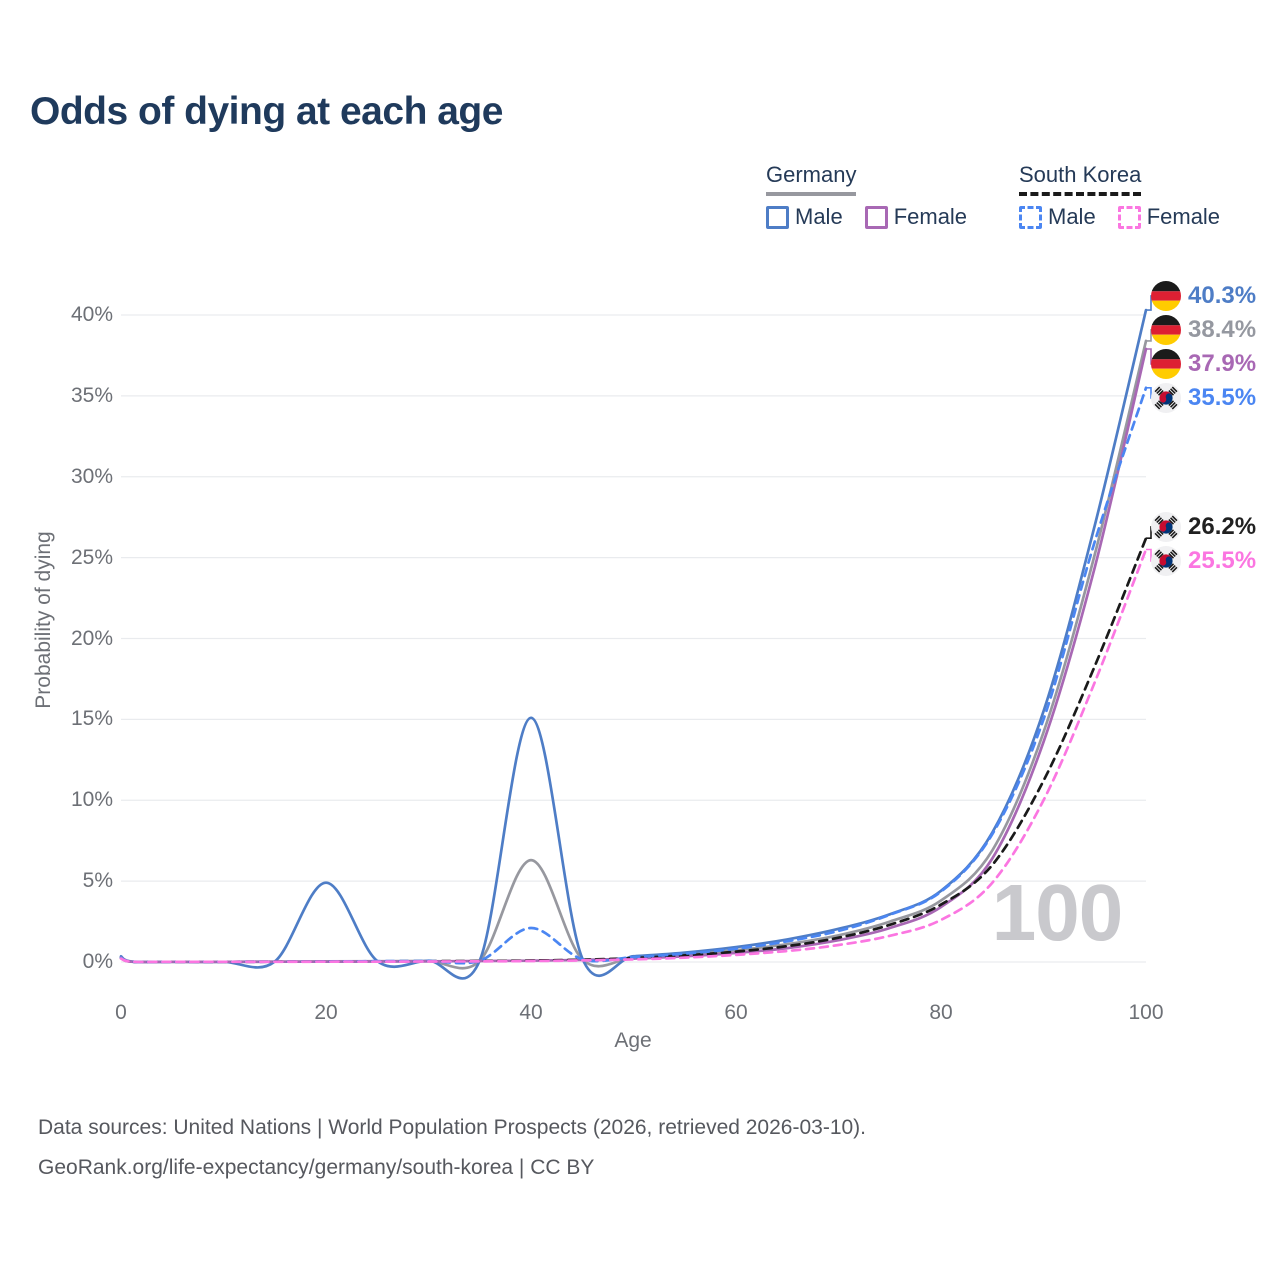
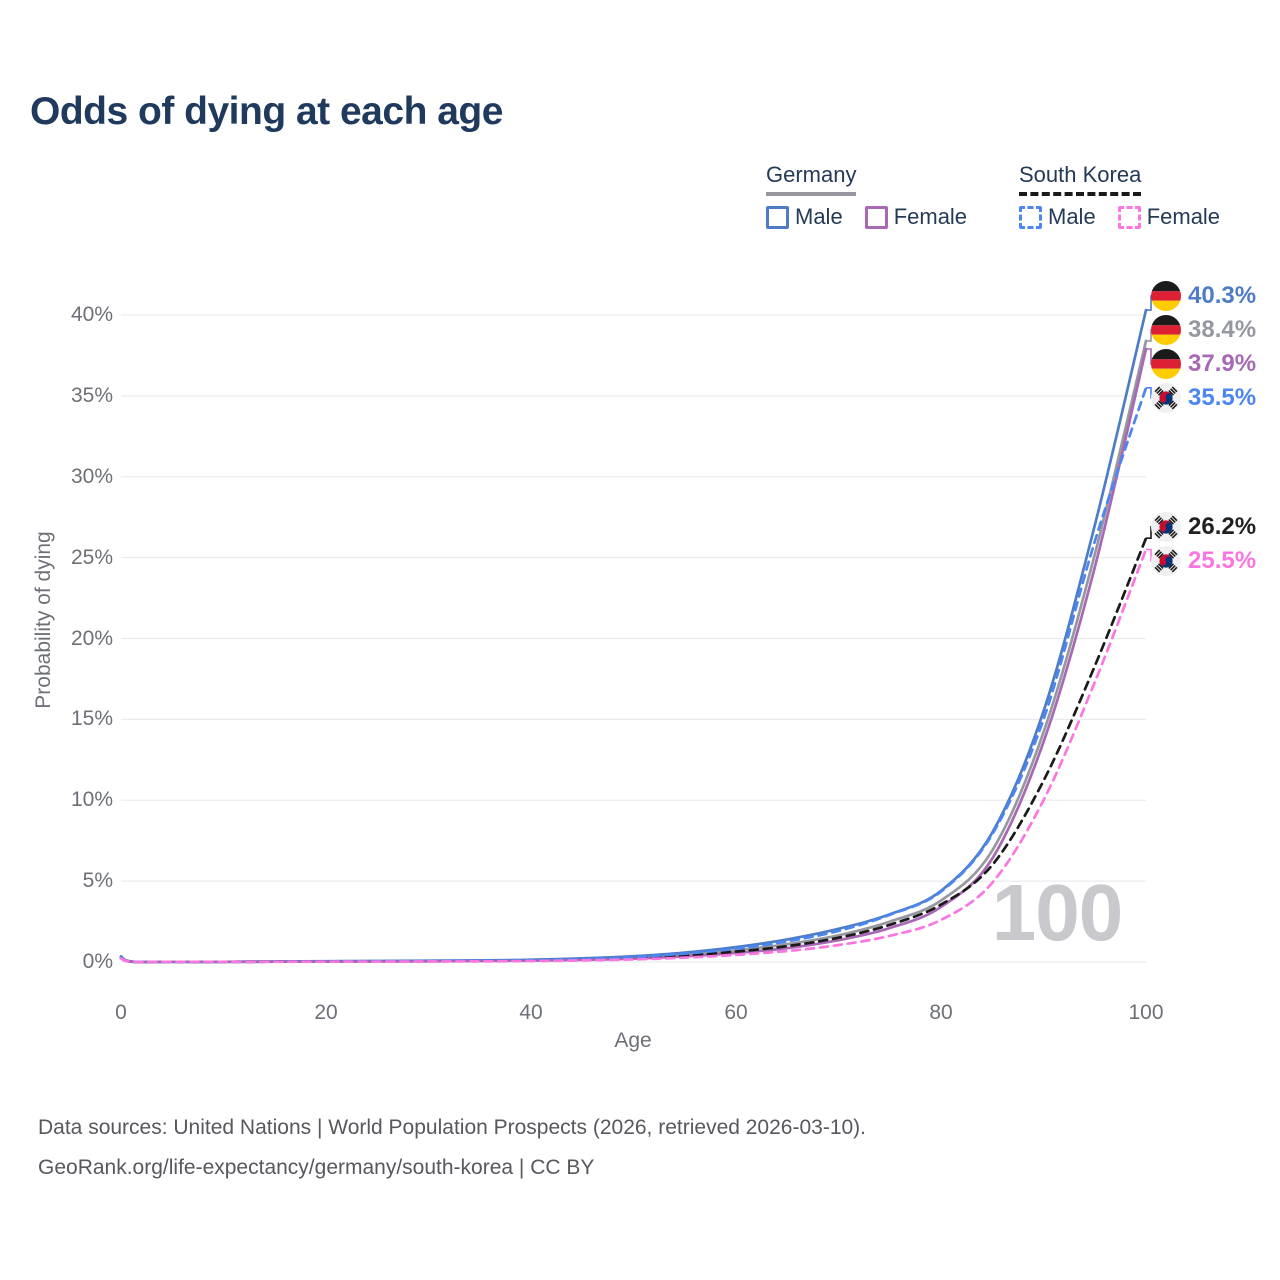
Germany Male/20: 4.9% -> 0.1%
Germany/40: 6.3% -> 0.1%
Germany Male/40: 15.1% -> 0.1%
South Korea Male/40: 2.1% -> 0.1%
